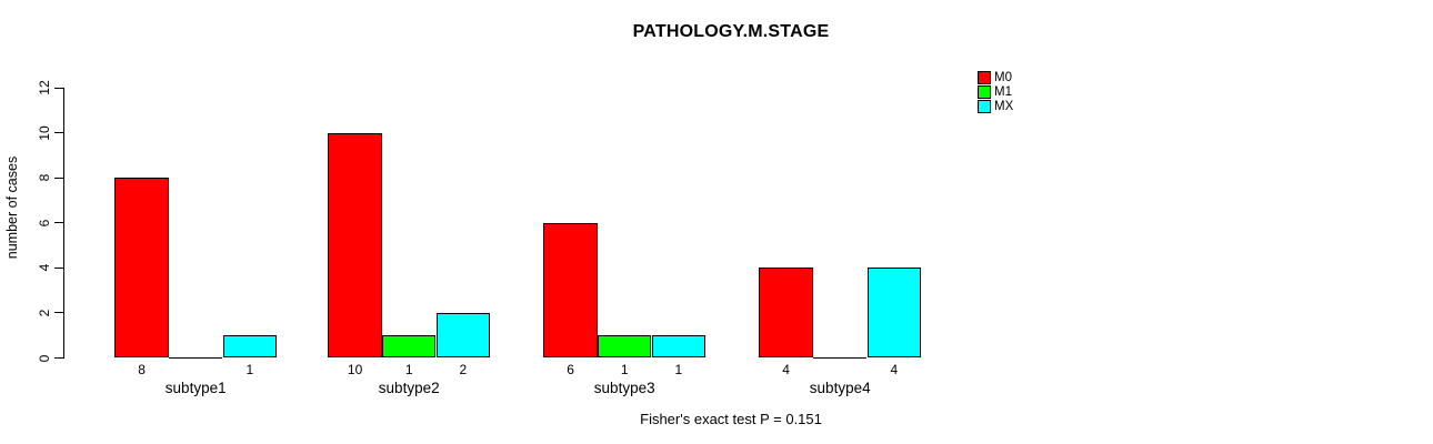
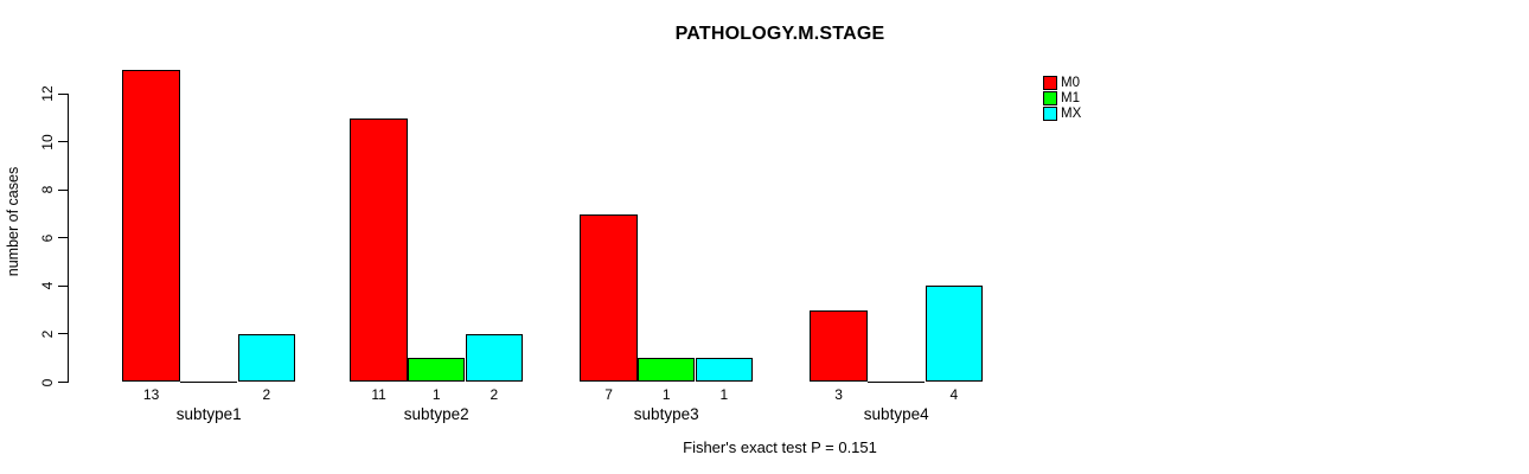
M0/subtype1: 8 -> 13
MX/subtype1: 1 -> 2
M0/subtype2: 10 -> 11
M0/subtype3: 6 -> 7
M0/subtype4: 4 -> 3
